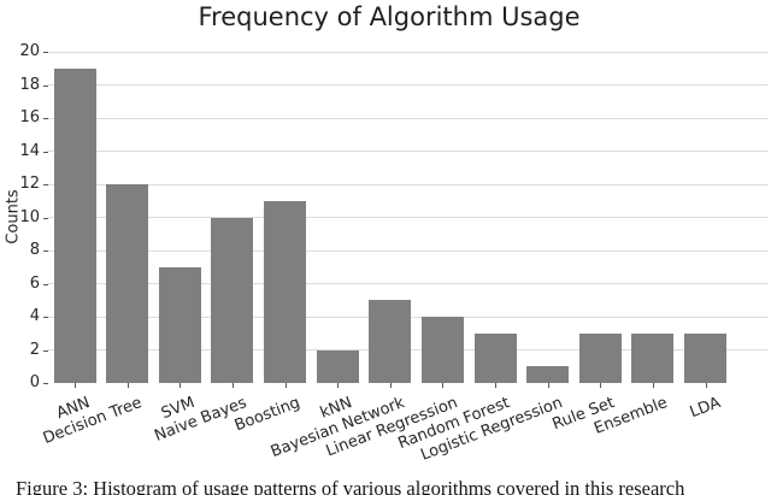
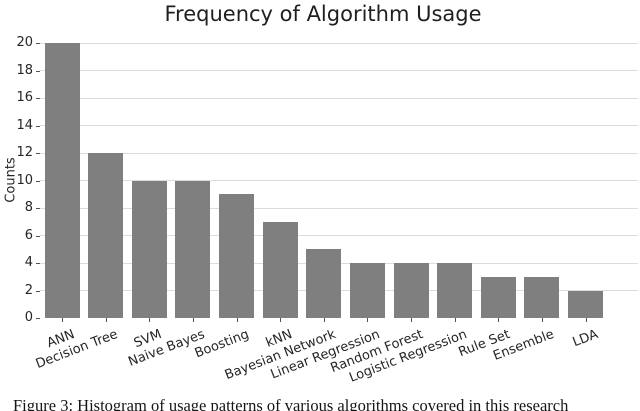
ANN: 19 -> 20
SVM: 7 -> 10
Boosting: 11 -> 9
kNN: 2 -> 7
Random Forest: 3 -> 4
Logistic Regression: 1 -> 4
LDA: 3 -> 2
